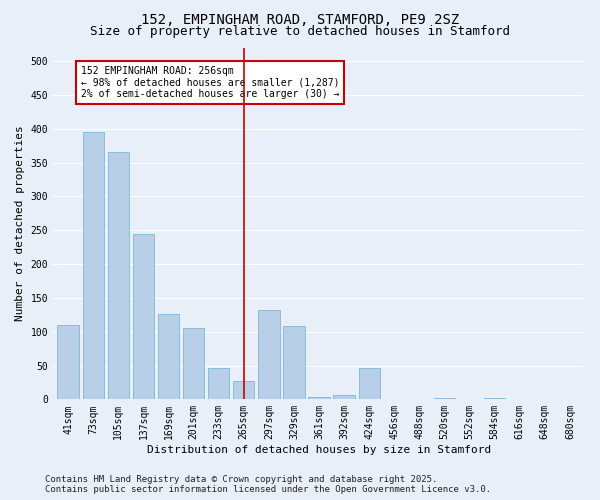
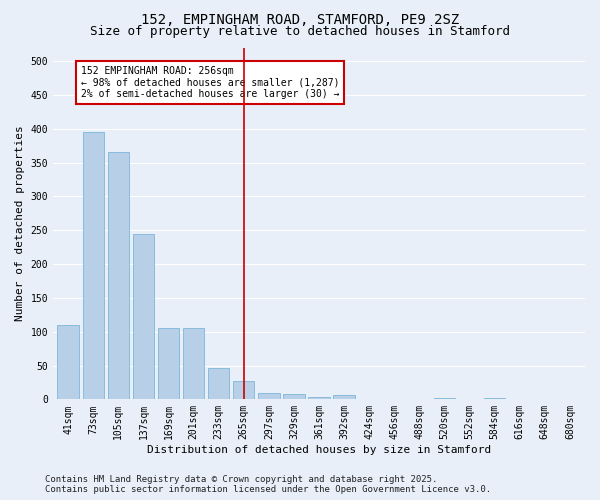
169sqm: 126 -> 105
297sqm: 132 -> 10
329sqm: 108 -> 8
424sqm: 46 -> 1
